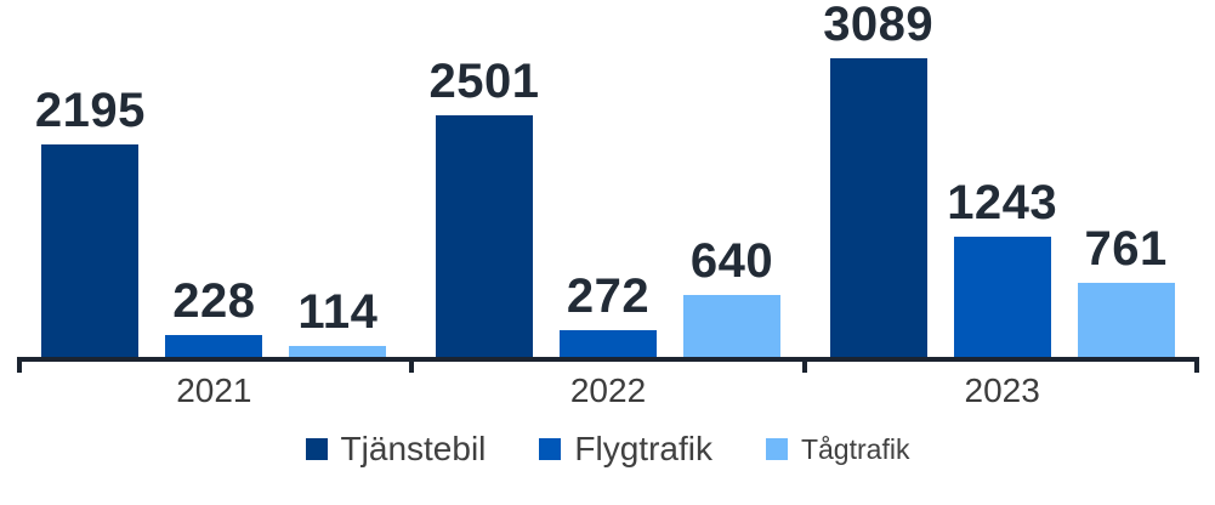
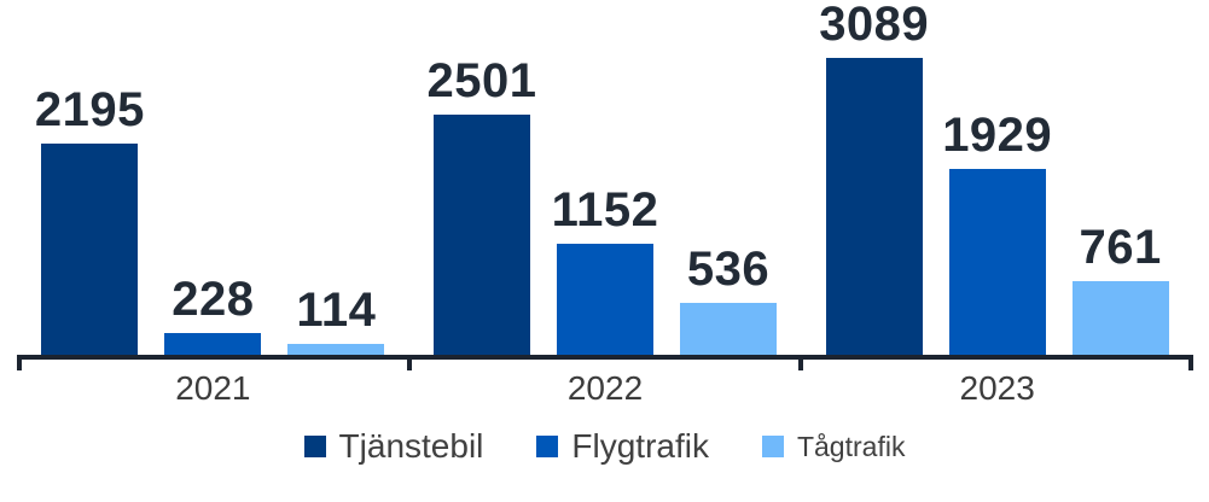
Flygtrafik/2022: 272 -> 1152
Tågtrafik/2022: 640 -> 536
Flygtrafik/2023: 1243 -> 1929
